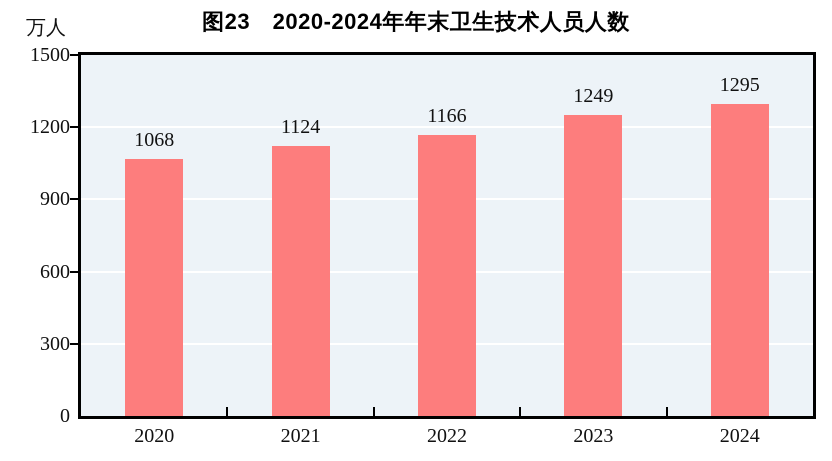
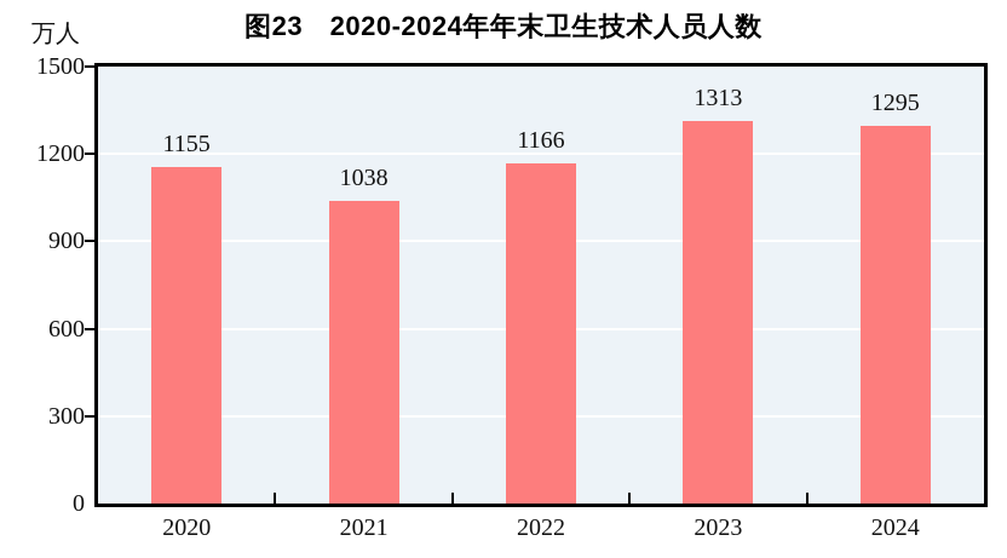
2020: 1068 -> 1155
2021: 1124 -> 1038
2023: 1249 -> 1313
